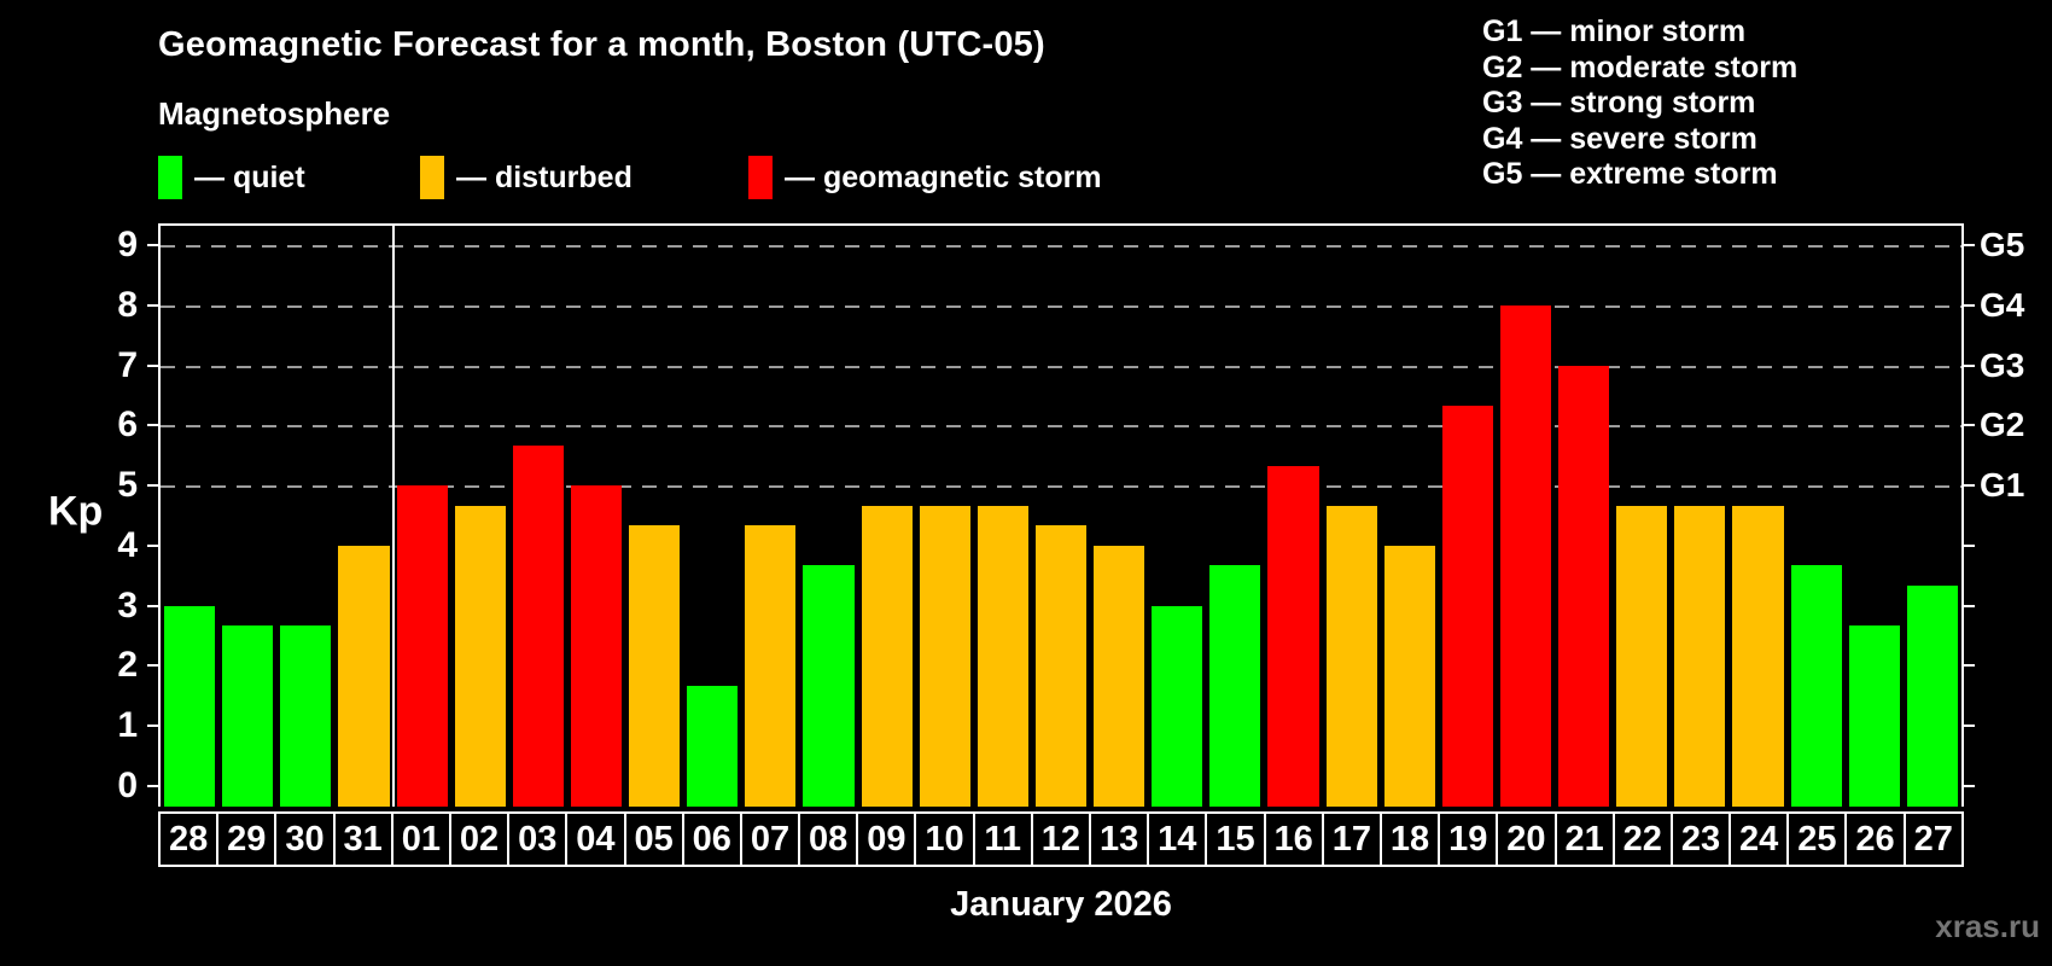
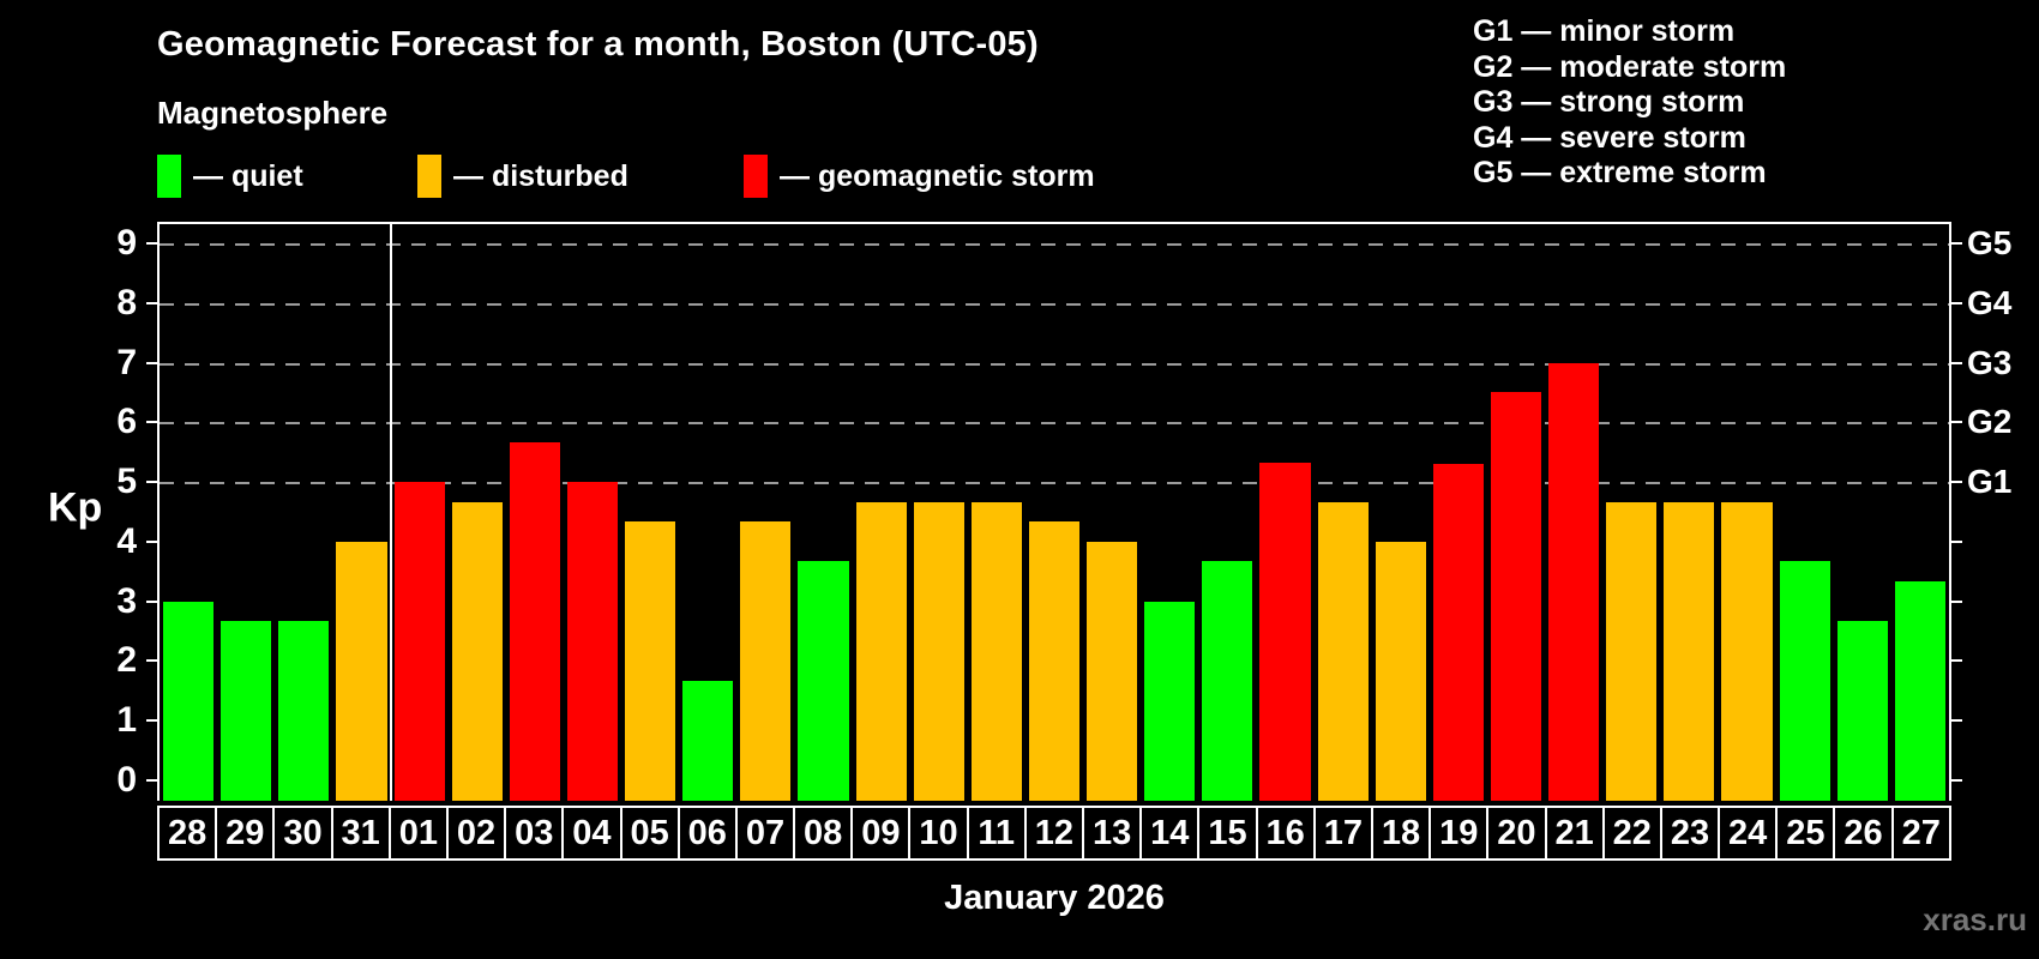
19: 6.3 -> 5.3
20: 8.0 -> 6.5
